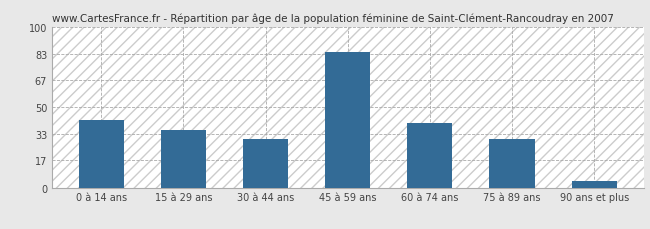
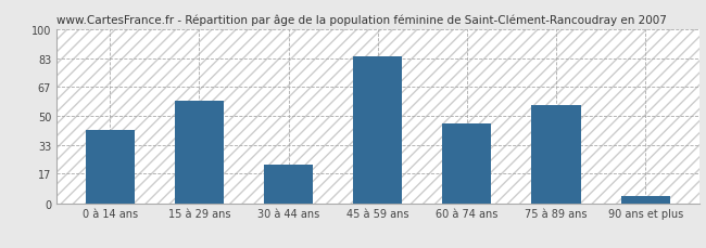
15 à 29 ans: 36 -> 59
30 à 44 ans: 30 -> 22
60 à 74 ans: 40 -> 46
75 à 89 ans: 30 -> 56
